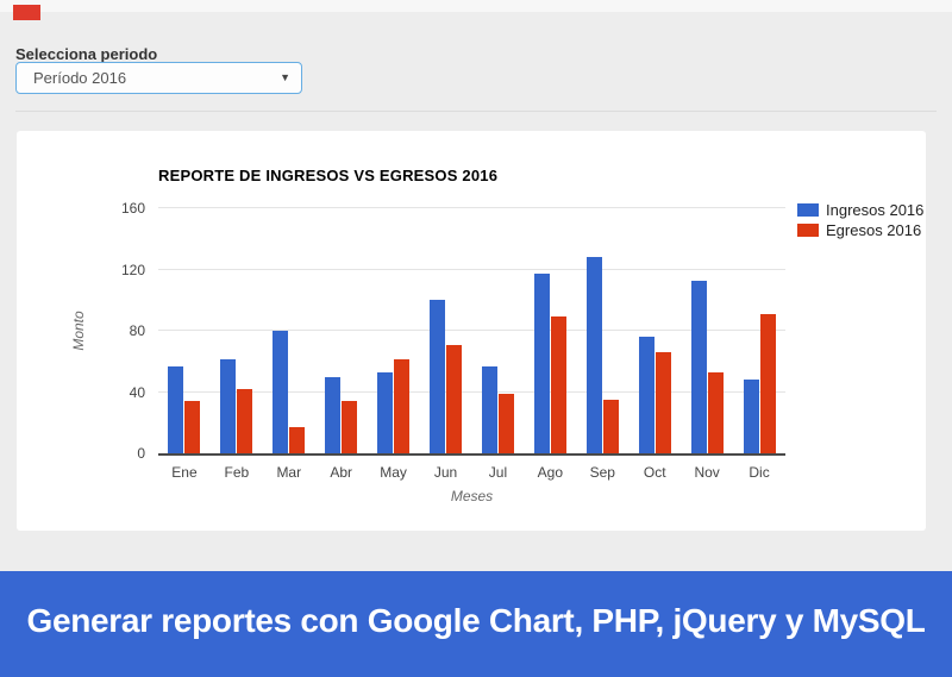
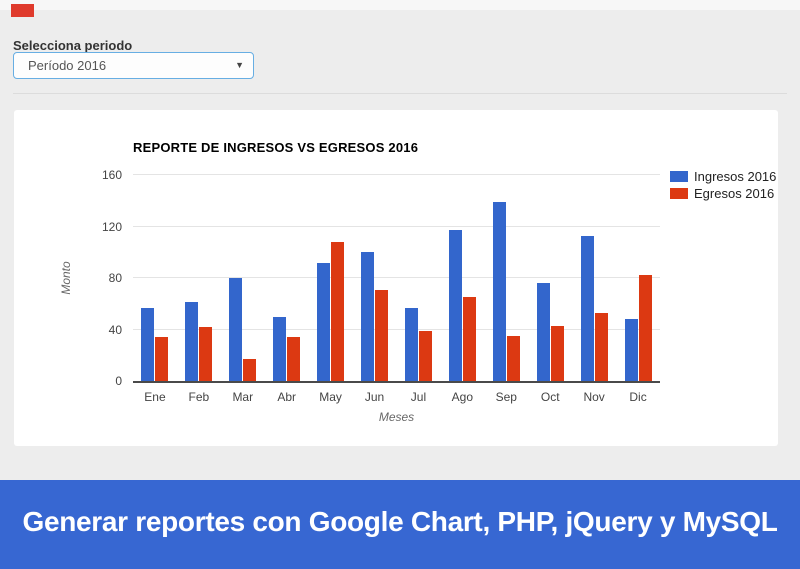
Ingresos 2016/May: 53 -> 92
Egresos 2016/May: 61 -> 108
Egresos 2016/Ago: 89 -> 65
Ingresos 2016/Sep: 128 -> 139
Egresos 2016/Oct: 66 -> 43
Egresos 2016/Dic: 91 -> 82
